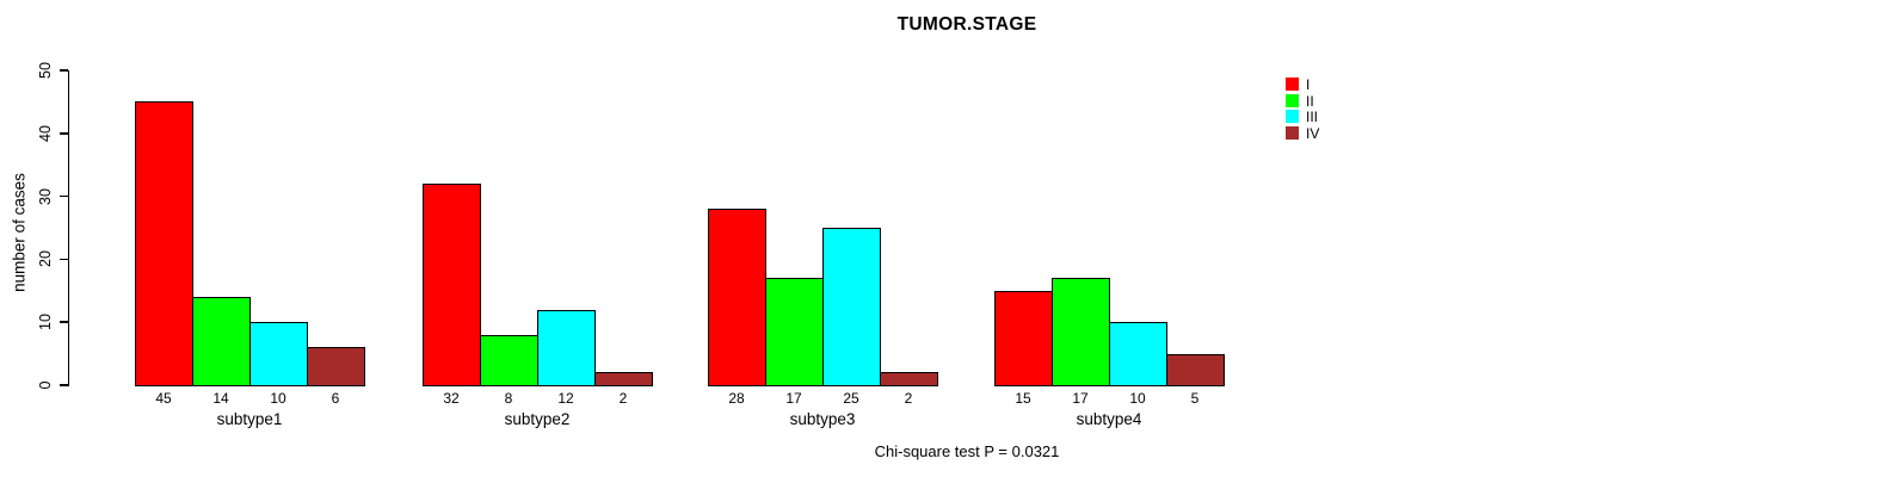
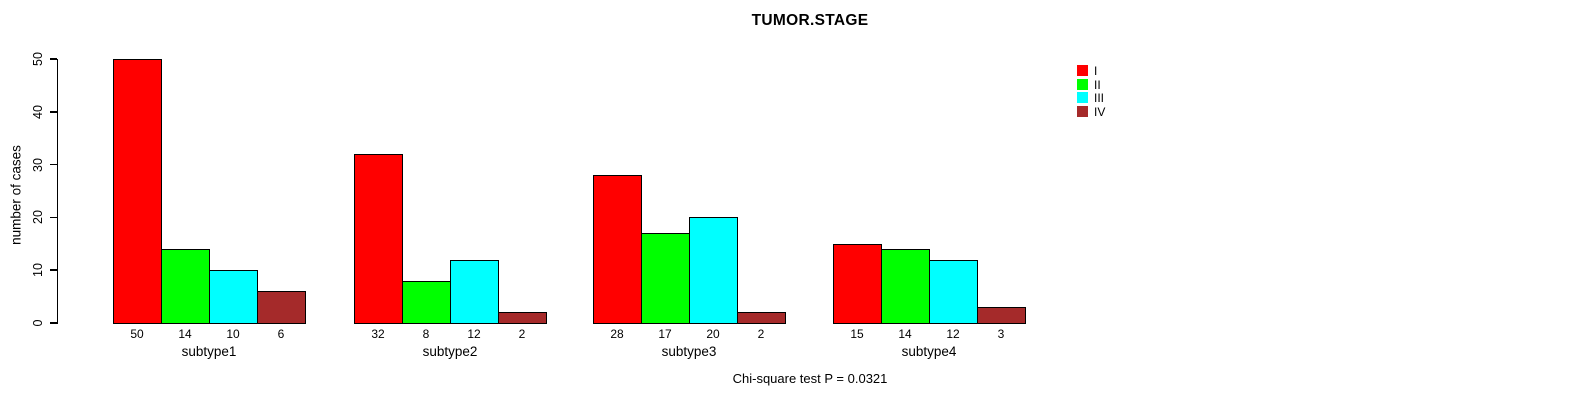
I/subtype1: 45 -> 50
III/subtype3: 25 -> 20
II/subtype4: 17 -> 14
III/subtype4: 10 -> 12
IV/subtype4: 5 -> 3
